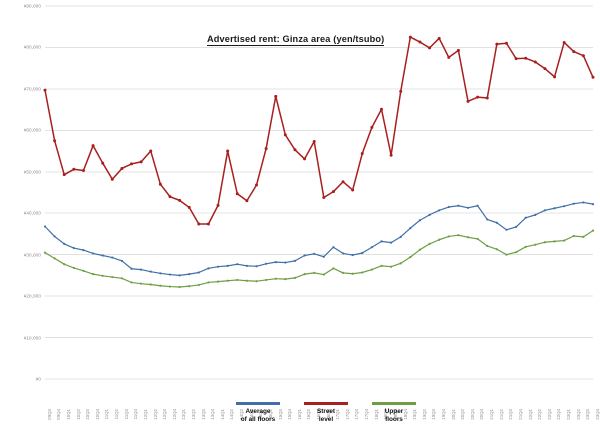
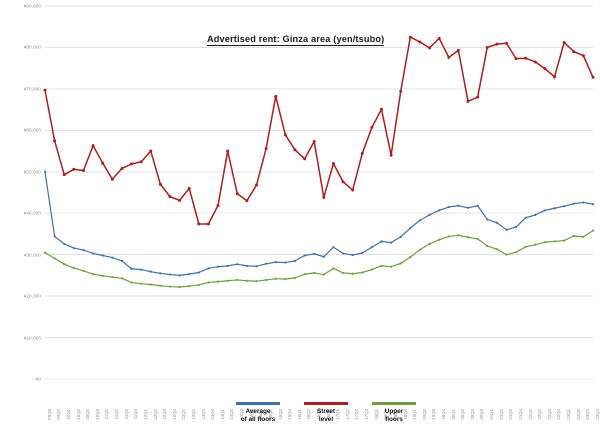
Average of all floors/09Q3: ¥37000 -> ¥50000
Street level/13Q2: ¥41000 -> ¥46000
Street level/17Q1: ¥45000 -> ¥52000
Street level/21Q1: ¥68000 -> ¥80000
